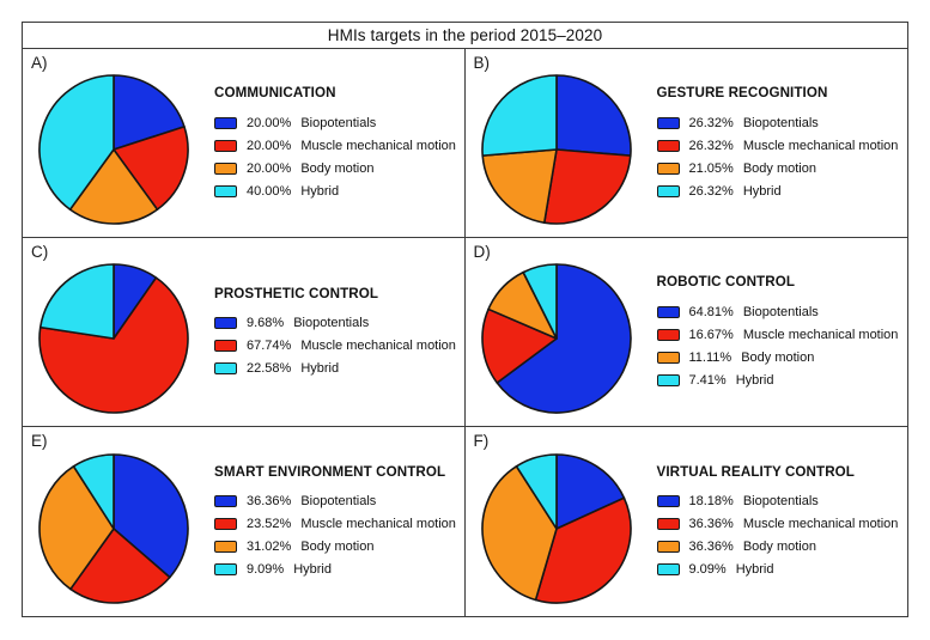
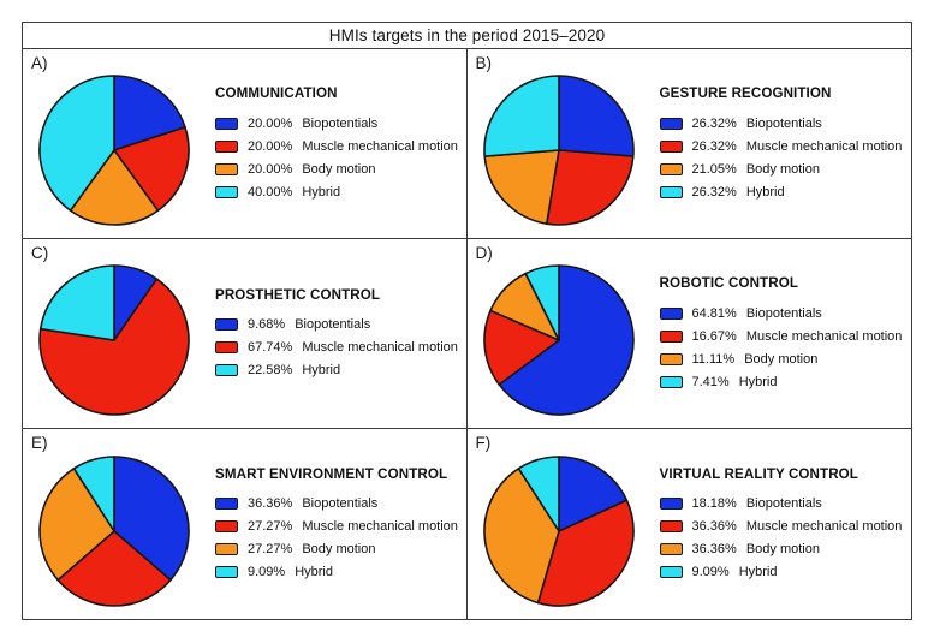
SMART ENVIRONMENT CONTROL/Muscle mechanical motion: 23.52% -> 27.27%
SMART ENVIRONMENT CONTROL/Body motion: 31.02% -> 27.27%
